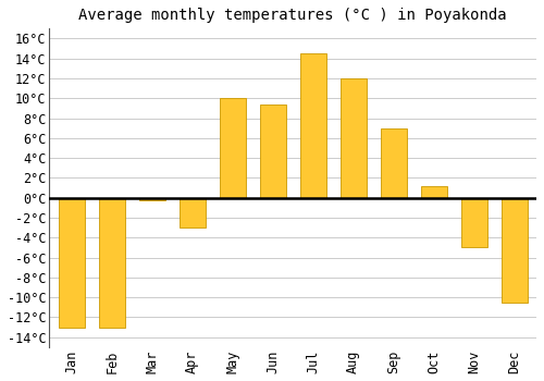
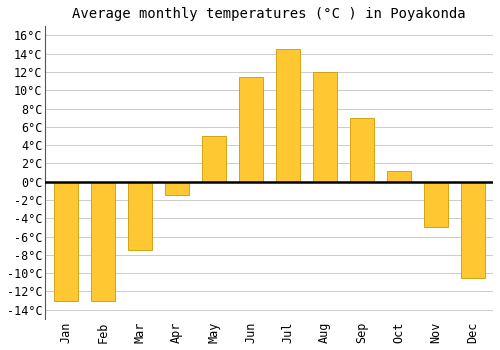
Mar: -0.2°C -> -7.5°C
Apr: -3.0°C -> -1.5°C
May: 10.0°C -> 5.0°C
Jun: 9.4°C -> 11.5°C
